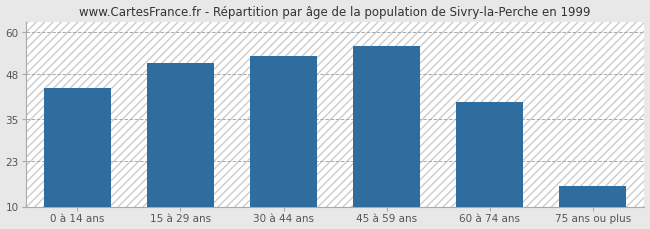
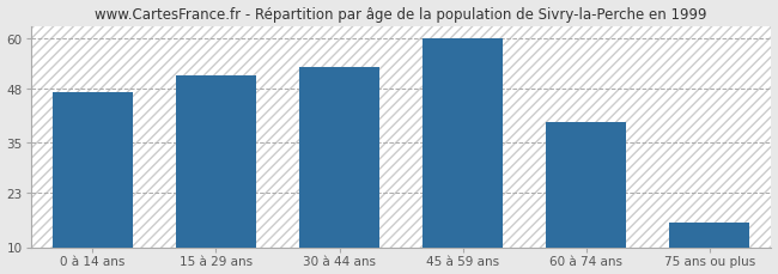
0 à 14 ans: 44 -> 47
45 à 59 ans: 56 -> 60
